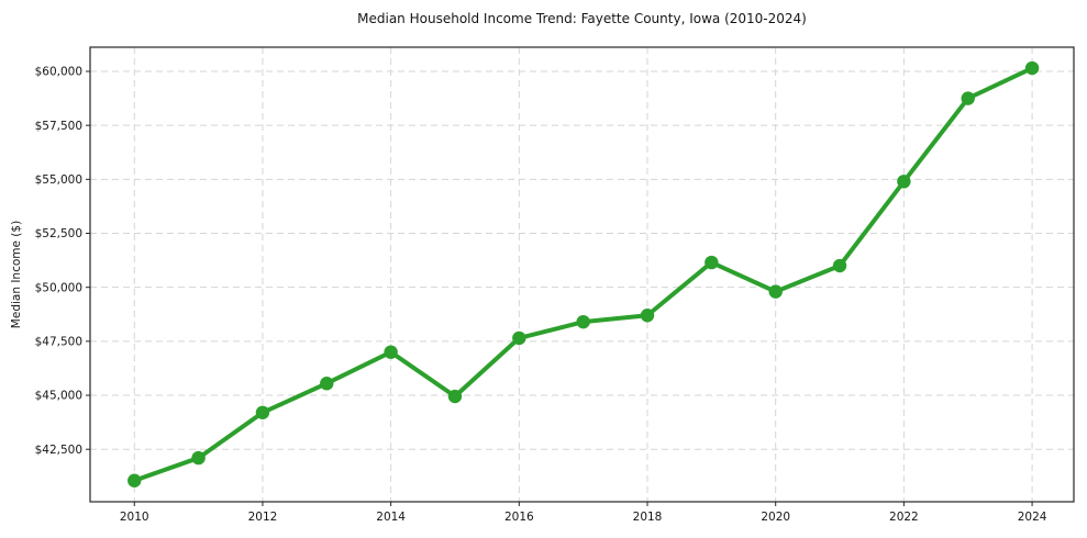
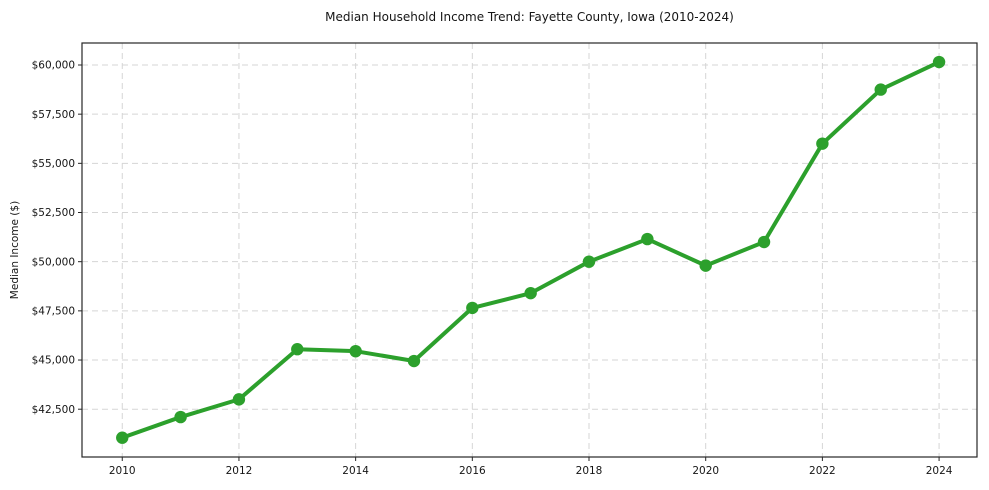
2012: $44200 -> $43000
2014: $47000 -> $45400
2018: $48700 -> $50000
2022: $54900 -> $56000
